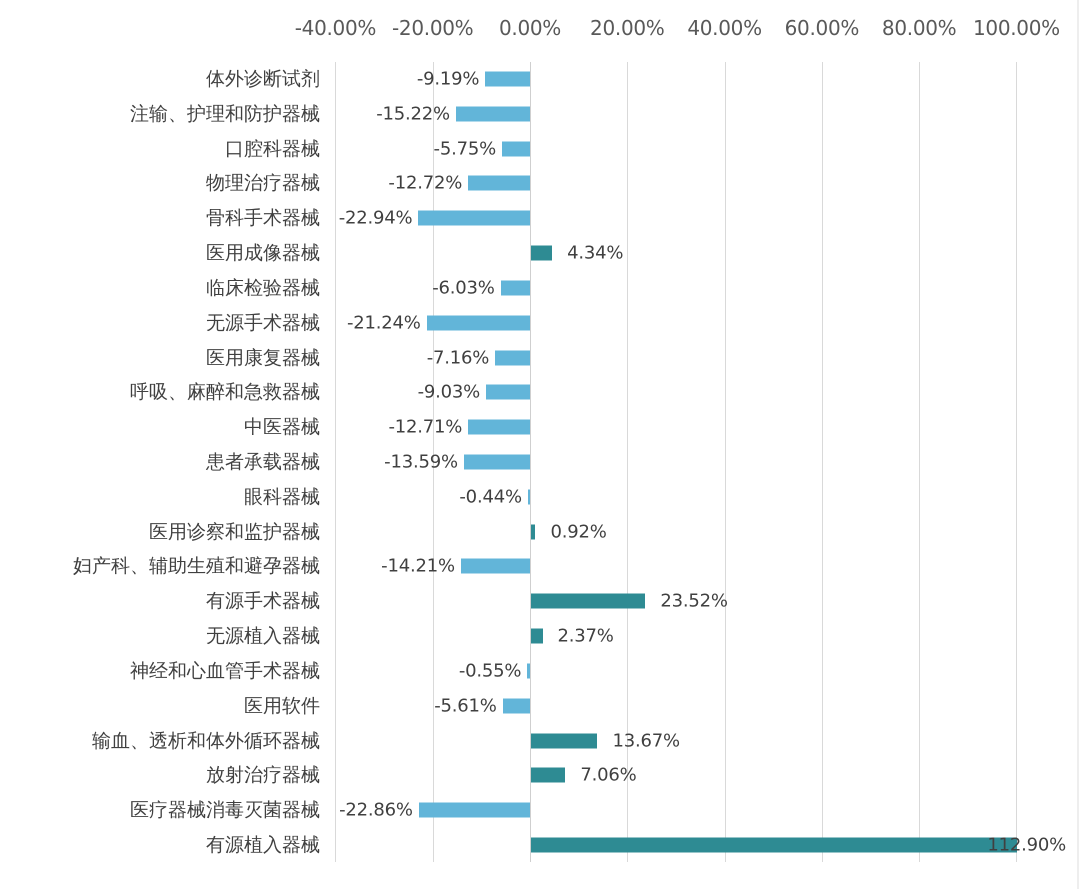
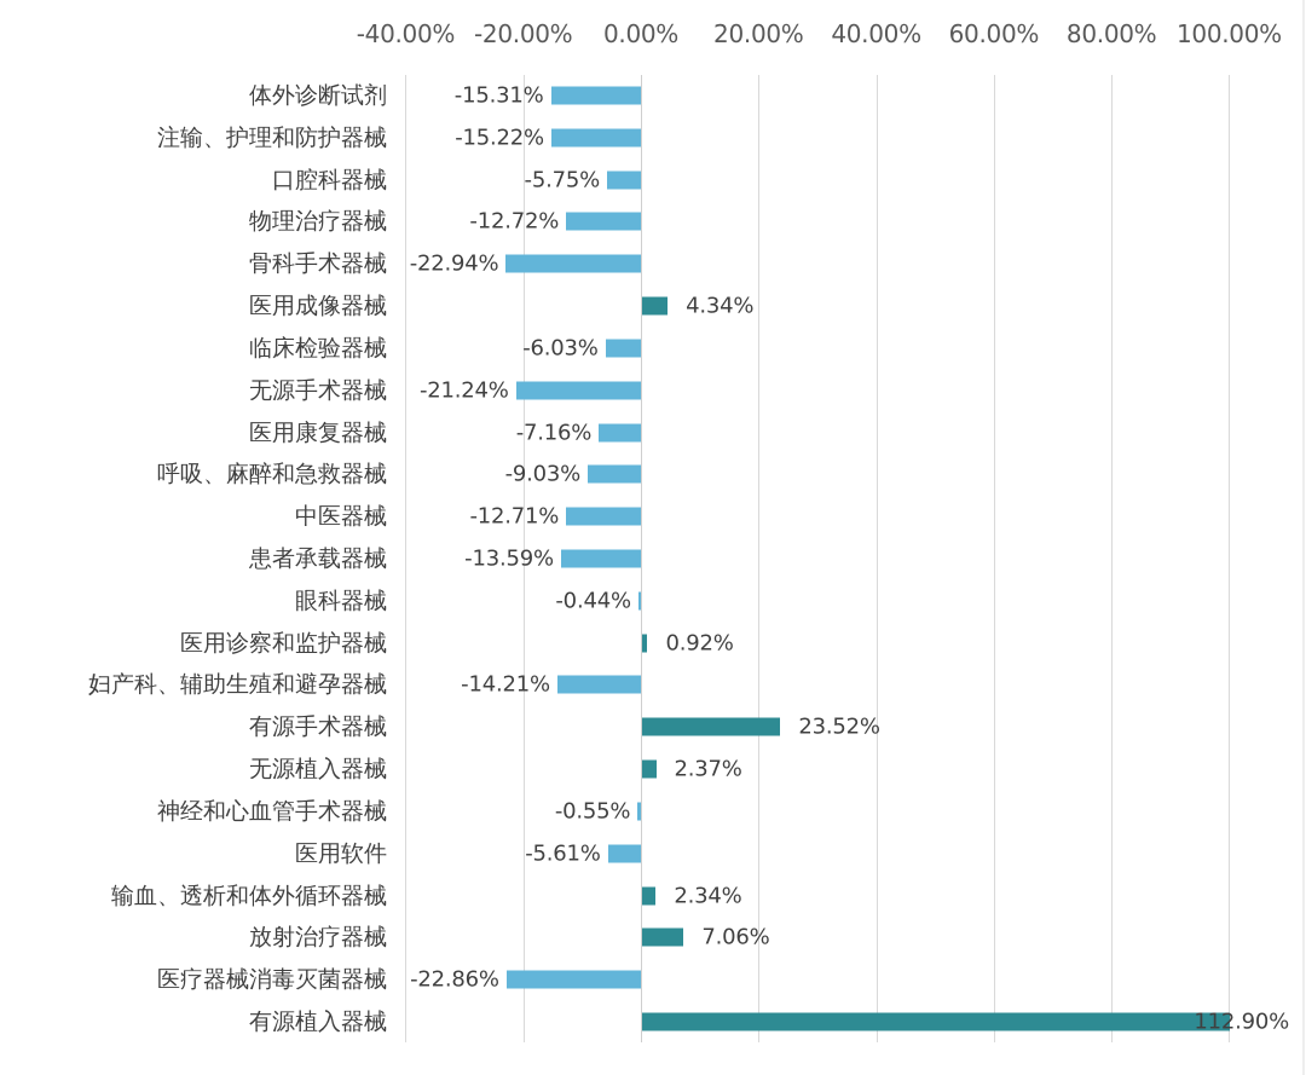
体外诊断试剂: -9.19% -> -15.31%
输血、透析和体外循环器械: 13.67% -> 2.34%
